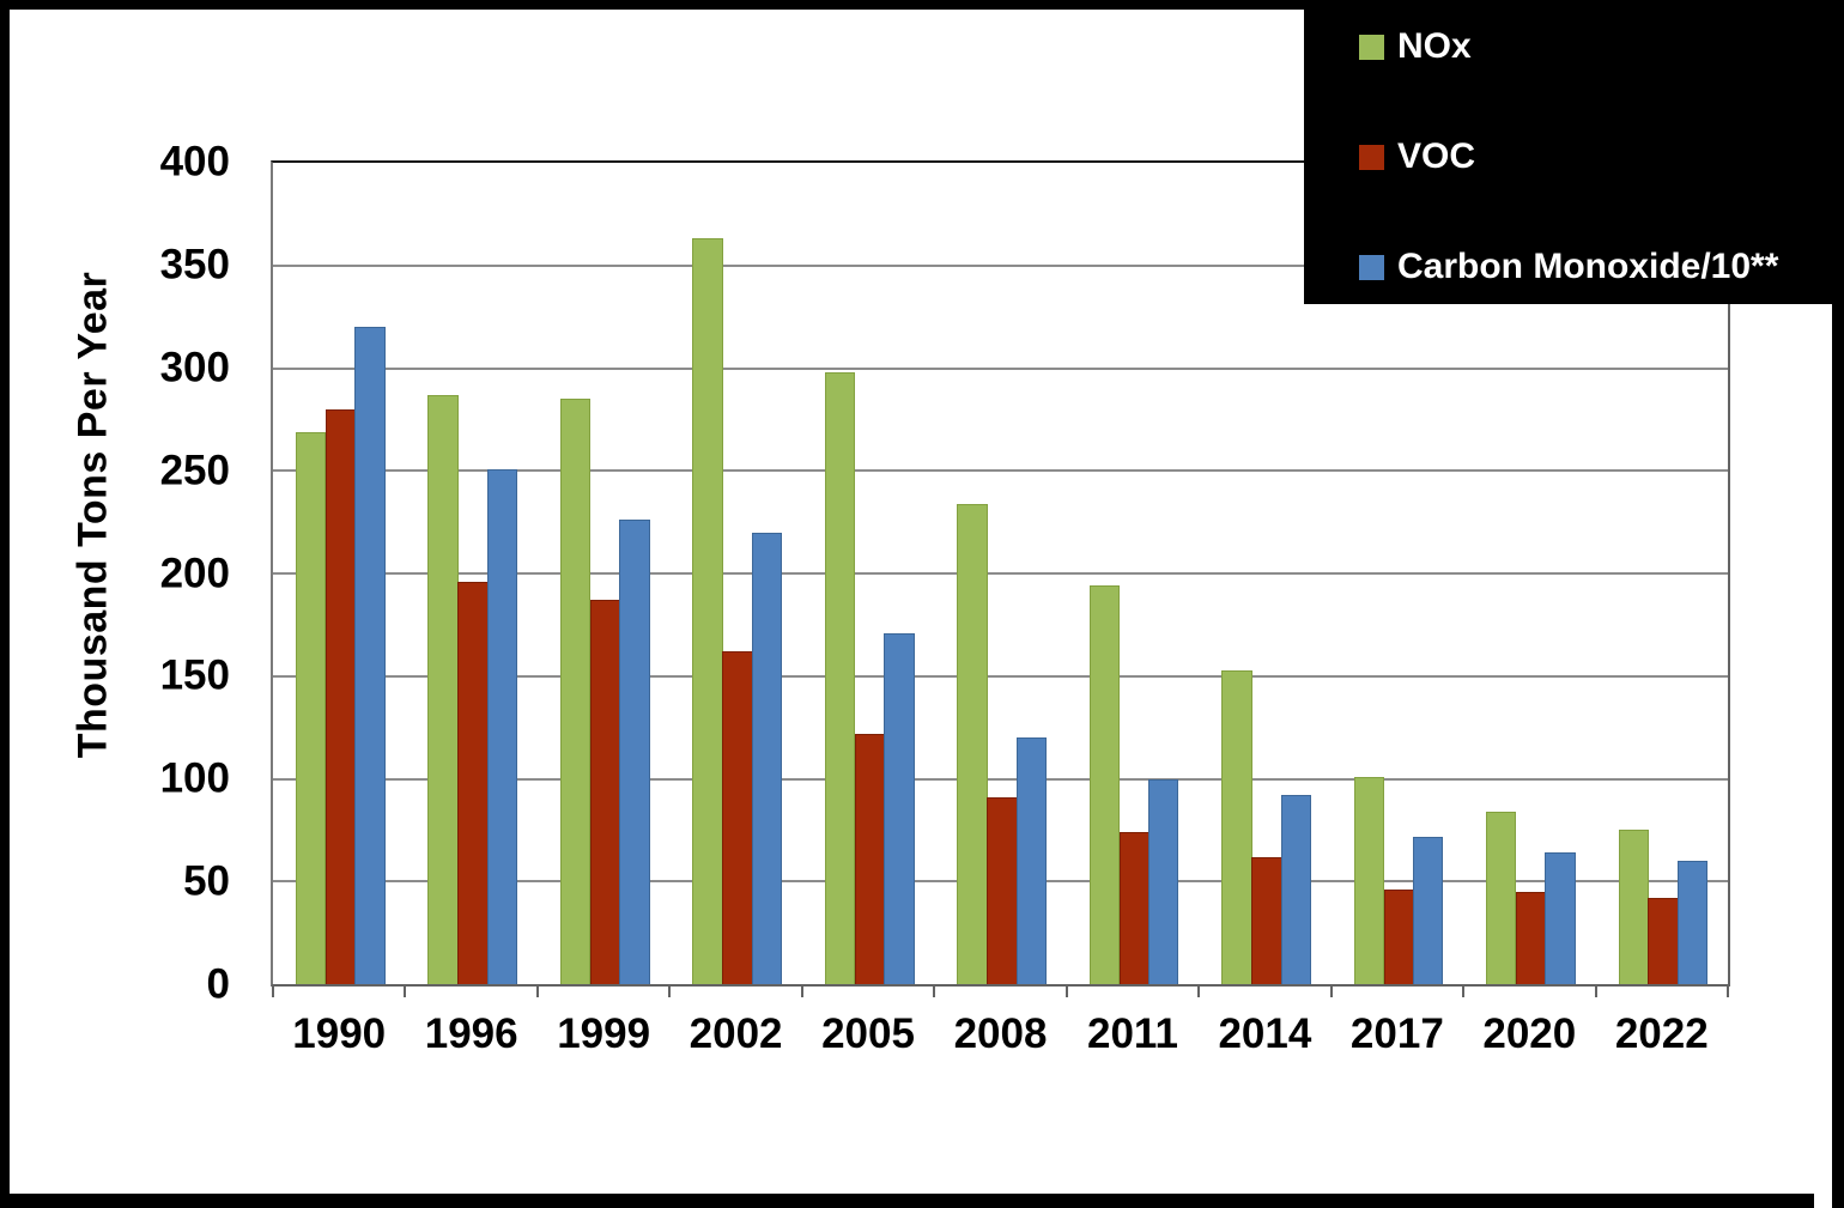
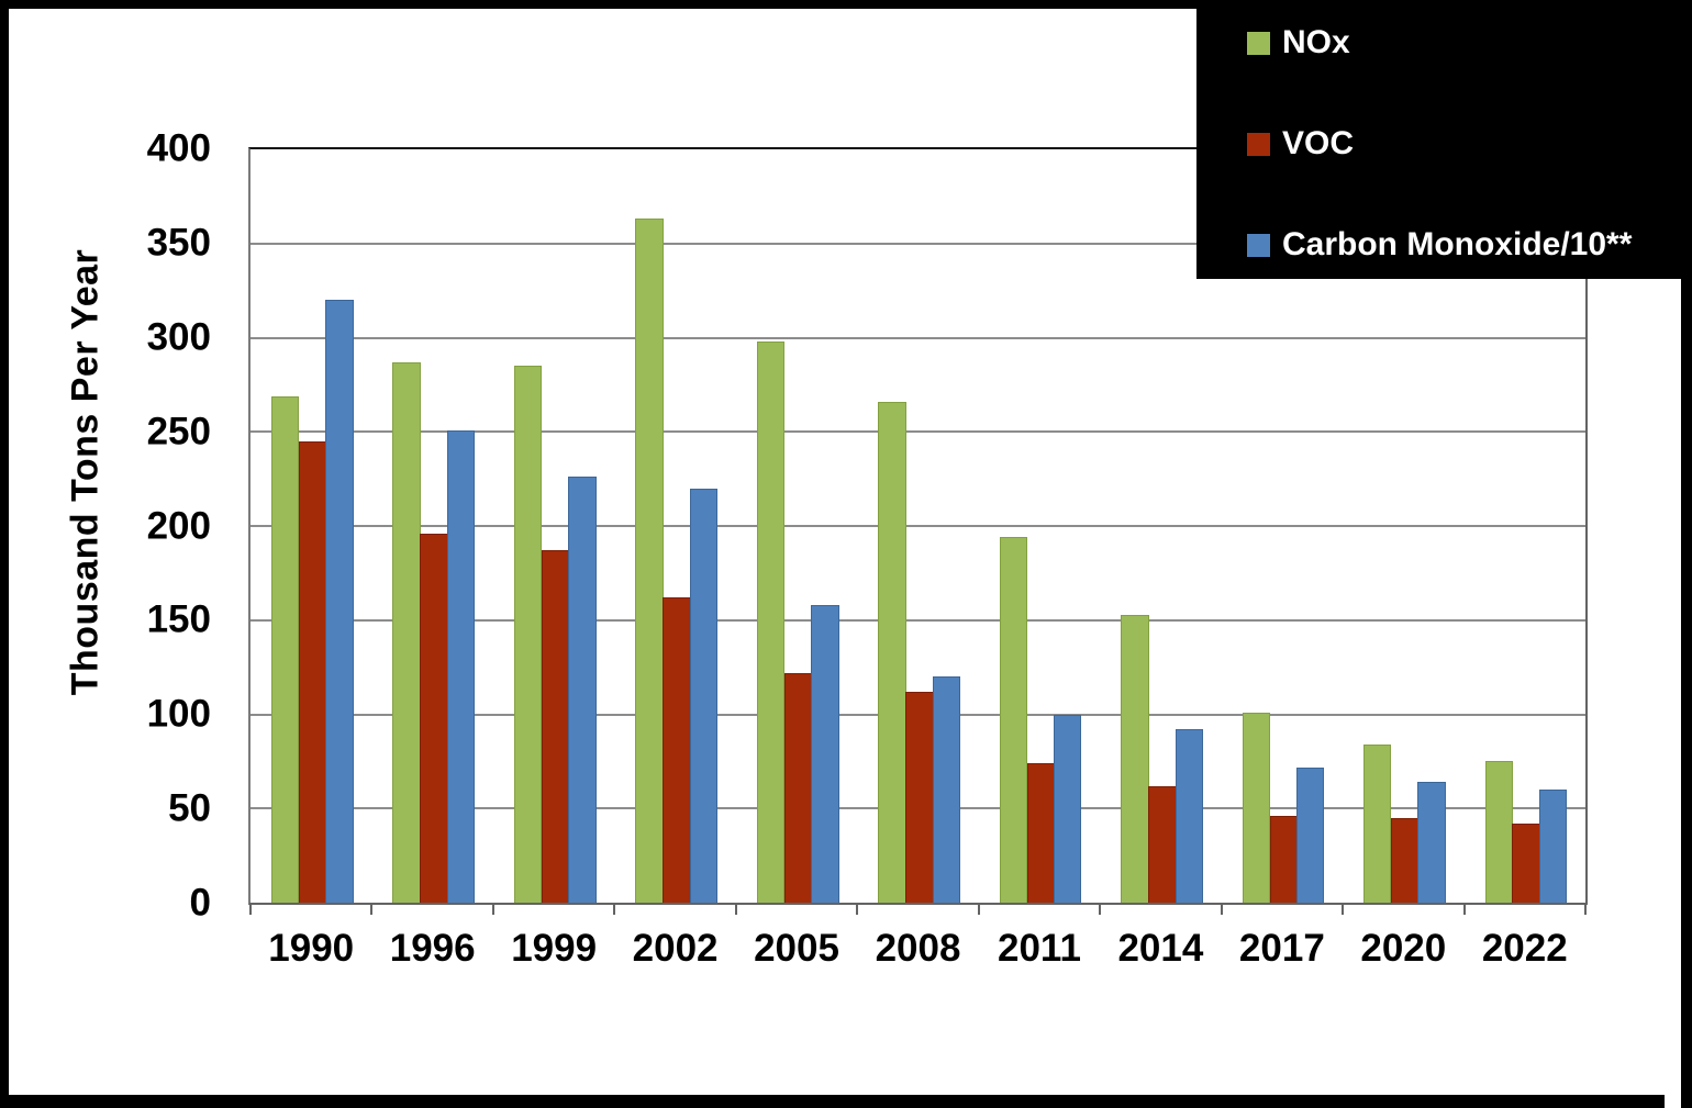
VOC/1990: 280 -> 245
Carbon Monoxide/10**/2005: 171 -> 158
NOx/2008: 234 -> 266
VOC/2008: 91 -> 112
